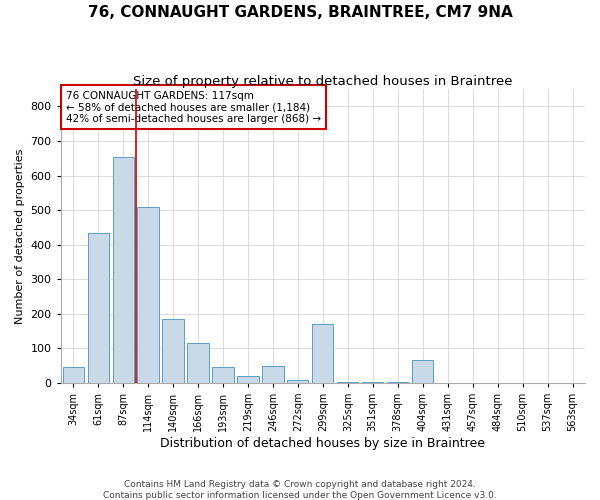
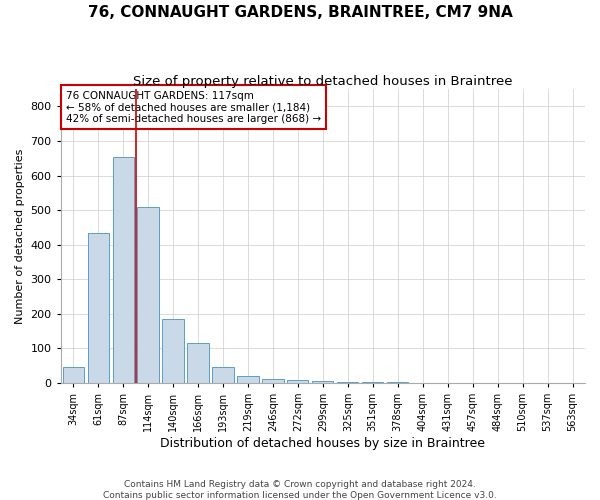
246sqm: 50 -> 12
299sqm: 170 -> 5
404sqm: 65 -> 1
